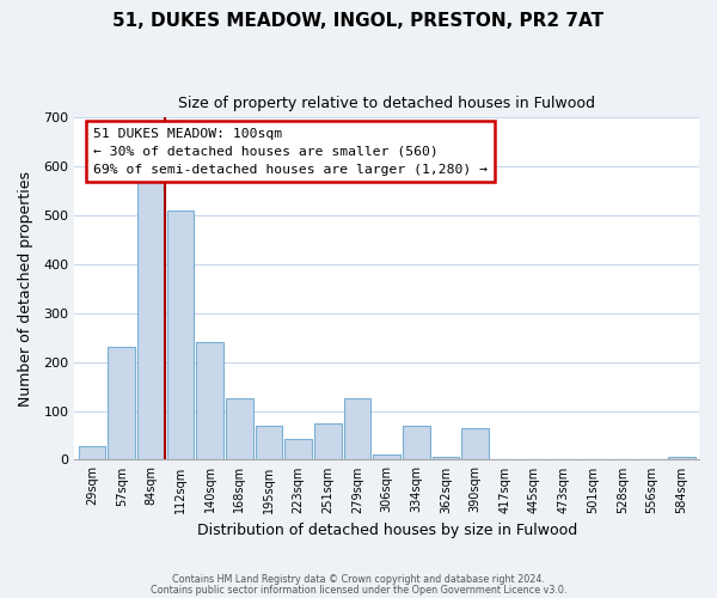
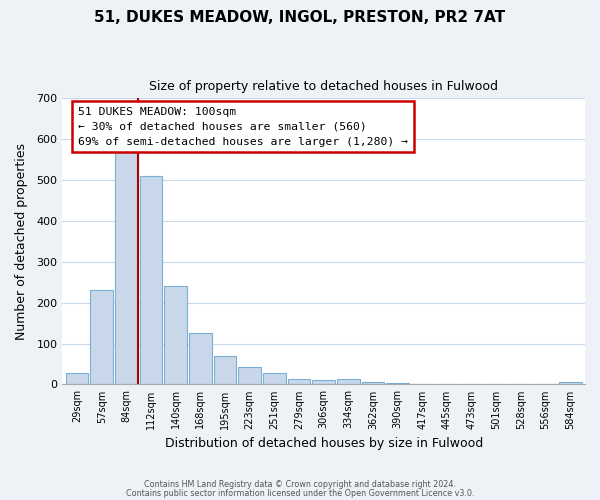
251sqm: 75 -> 27
279sqm: 125 -> 13
334sqm: 70 -> 13
390sqm: 65 -> 3
